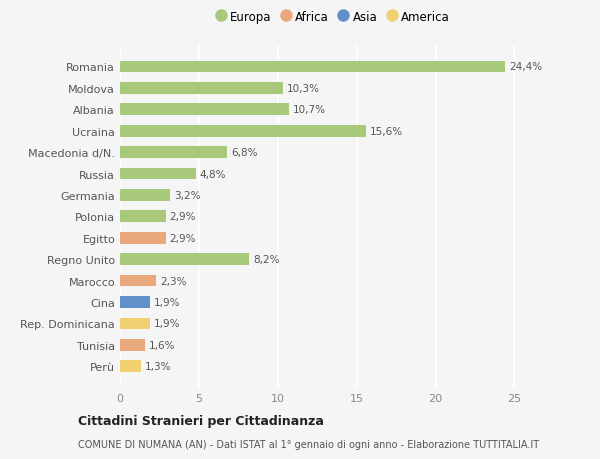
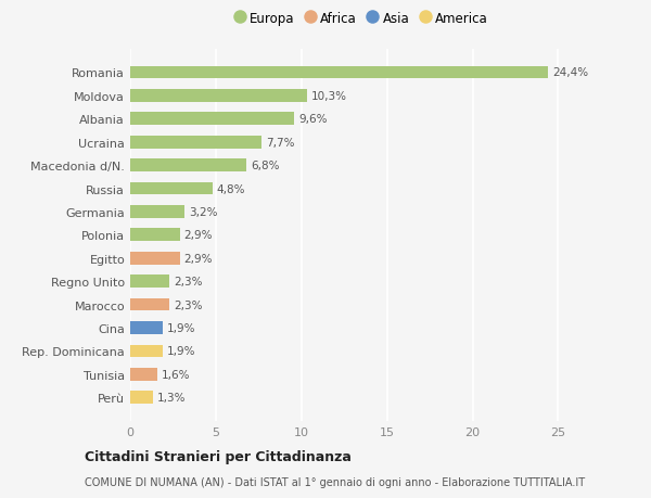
Albania: 10,7% -> 9,6%
Ucraina: 15,6% -> 7,7%
Regno Unito: 8,2% -> 2,3%
